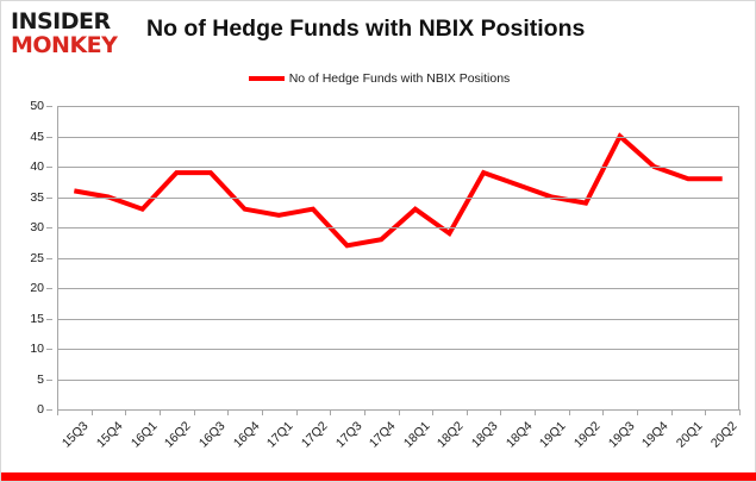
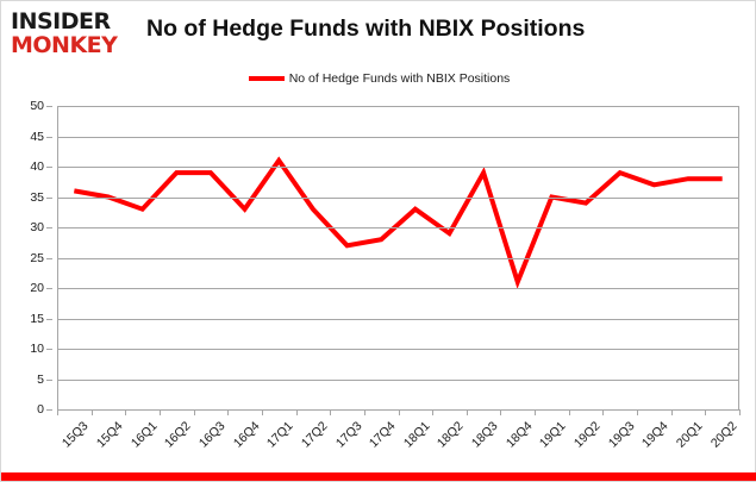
17Q1: 32 -> 41
18Q4: 37 -> 21
19Q3: 45 -> 39
19Q4: 40 -> 37
